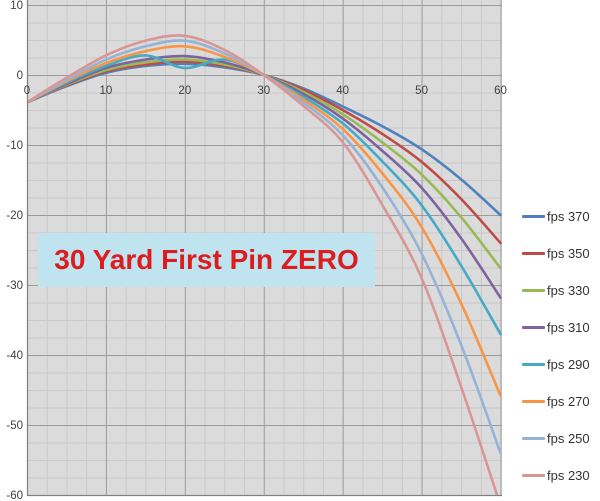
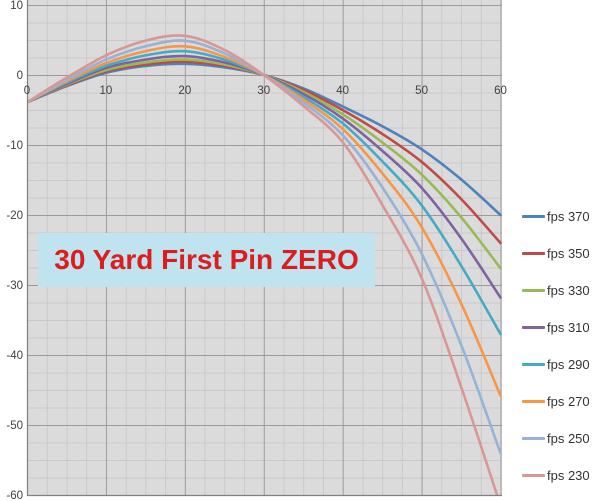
fps 290/20: 1 -> 3
